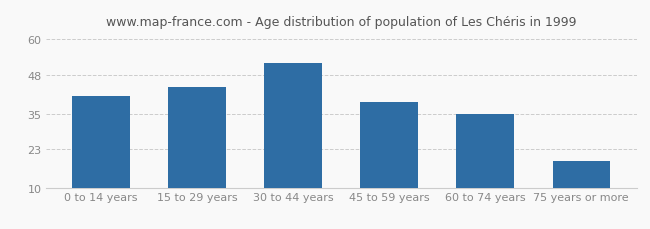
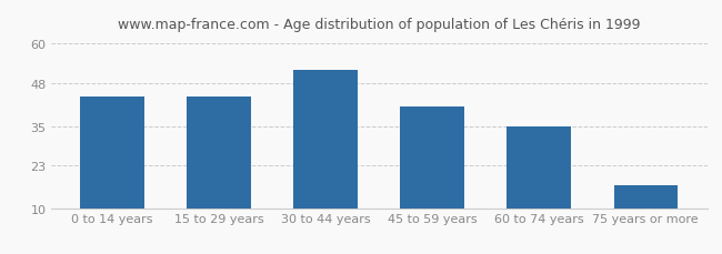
0 to 14 years: 41 -> 44
45 to 59 years: 39 -> 41
75 years or more: 19 -> 17
